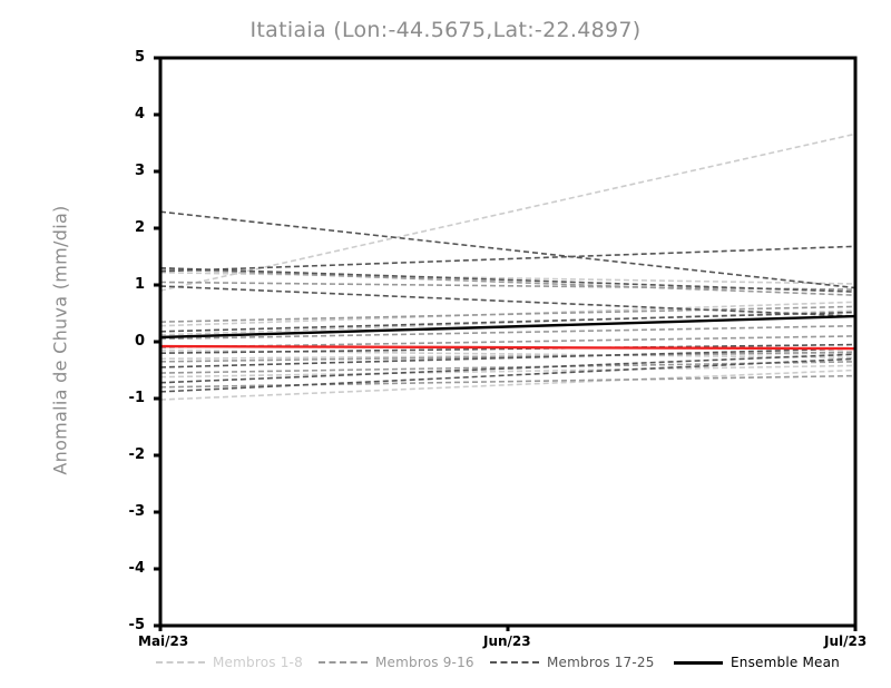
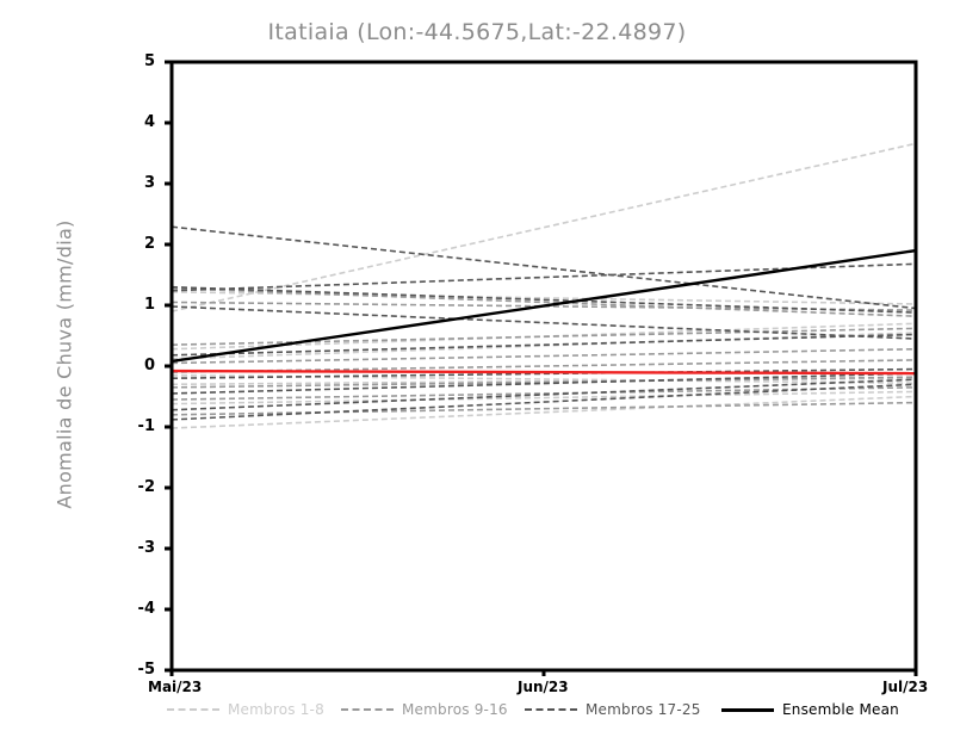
Ensemble Mean/2: 0.5 -> 1.9
